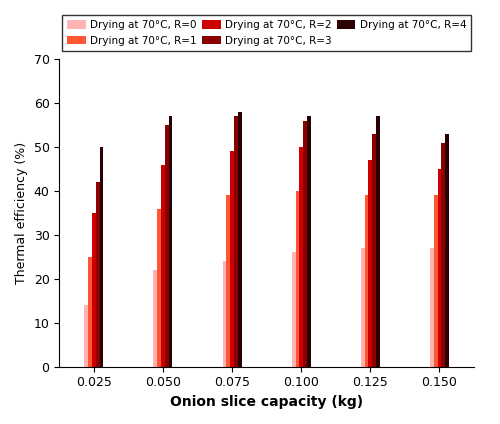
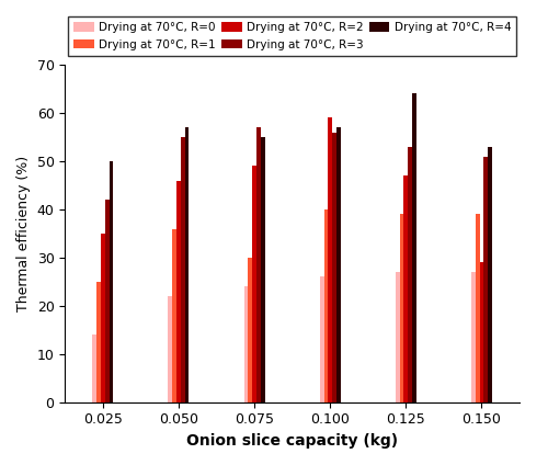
Drying at 70°C, R=1/0.075: 39 -> 30
Drying at 70°C, R=4/0.075: 58 -> 55
Drying at 70°C, R=2/0.100: 50 -> 59
Drying at 70°C, R=4/0.125: 57 -> 64
Drying at 70°C, R=2/0.150: 45 -> 29
